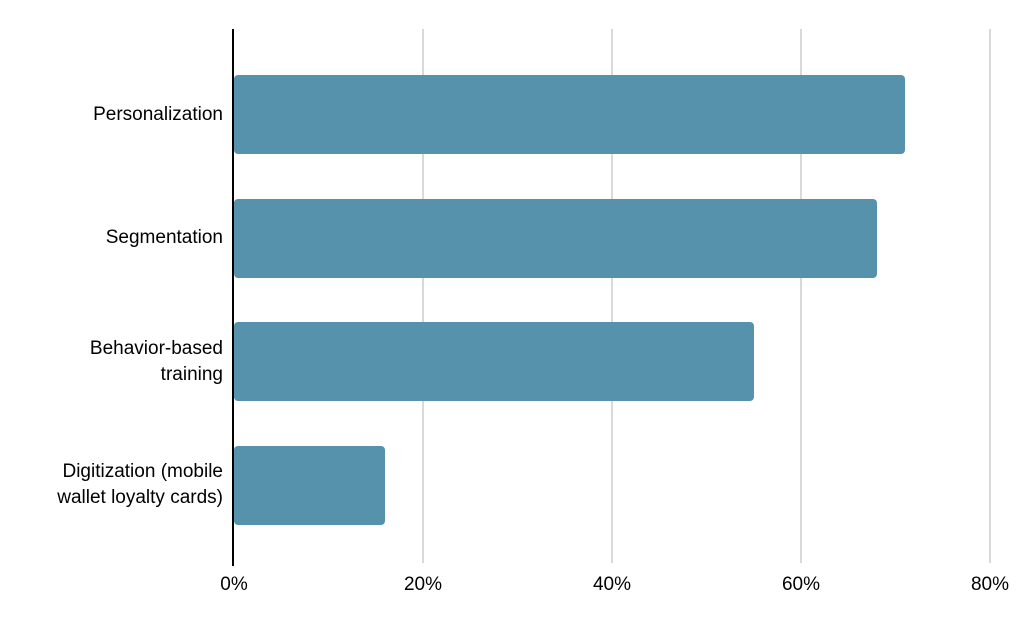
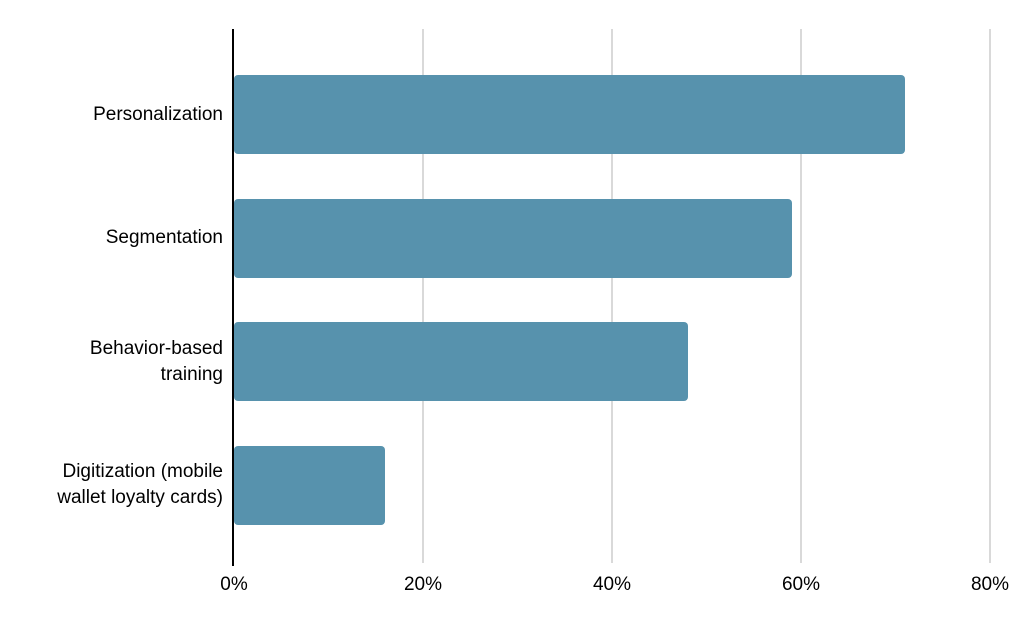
Segmentation: 68% -> 59%
Behavior-based training: 55% -> 48%
